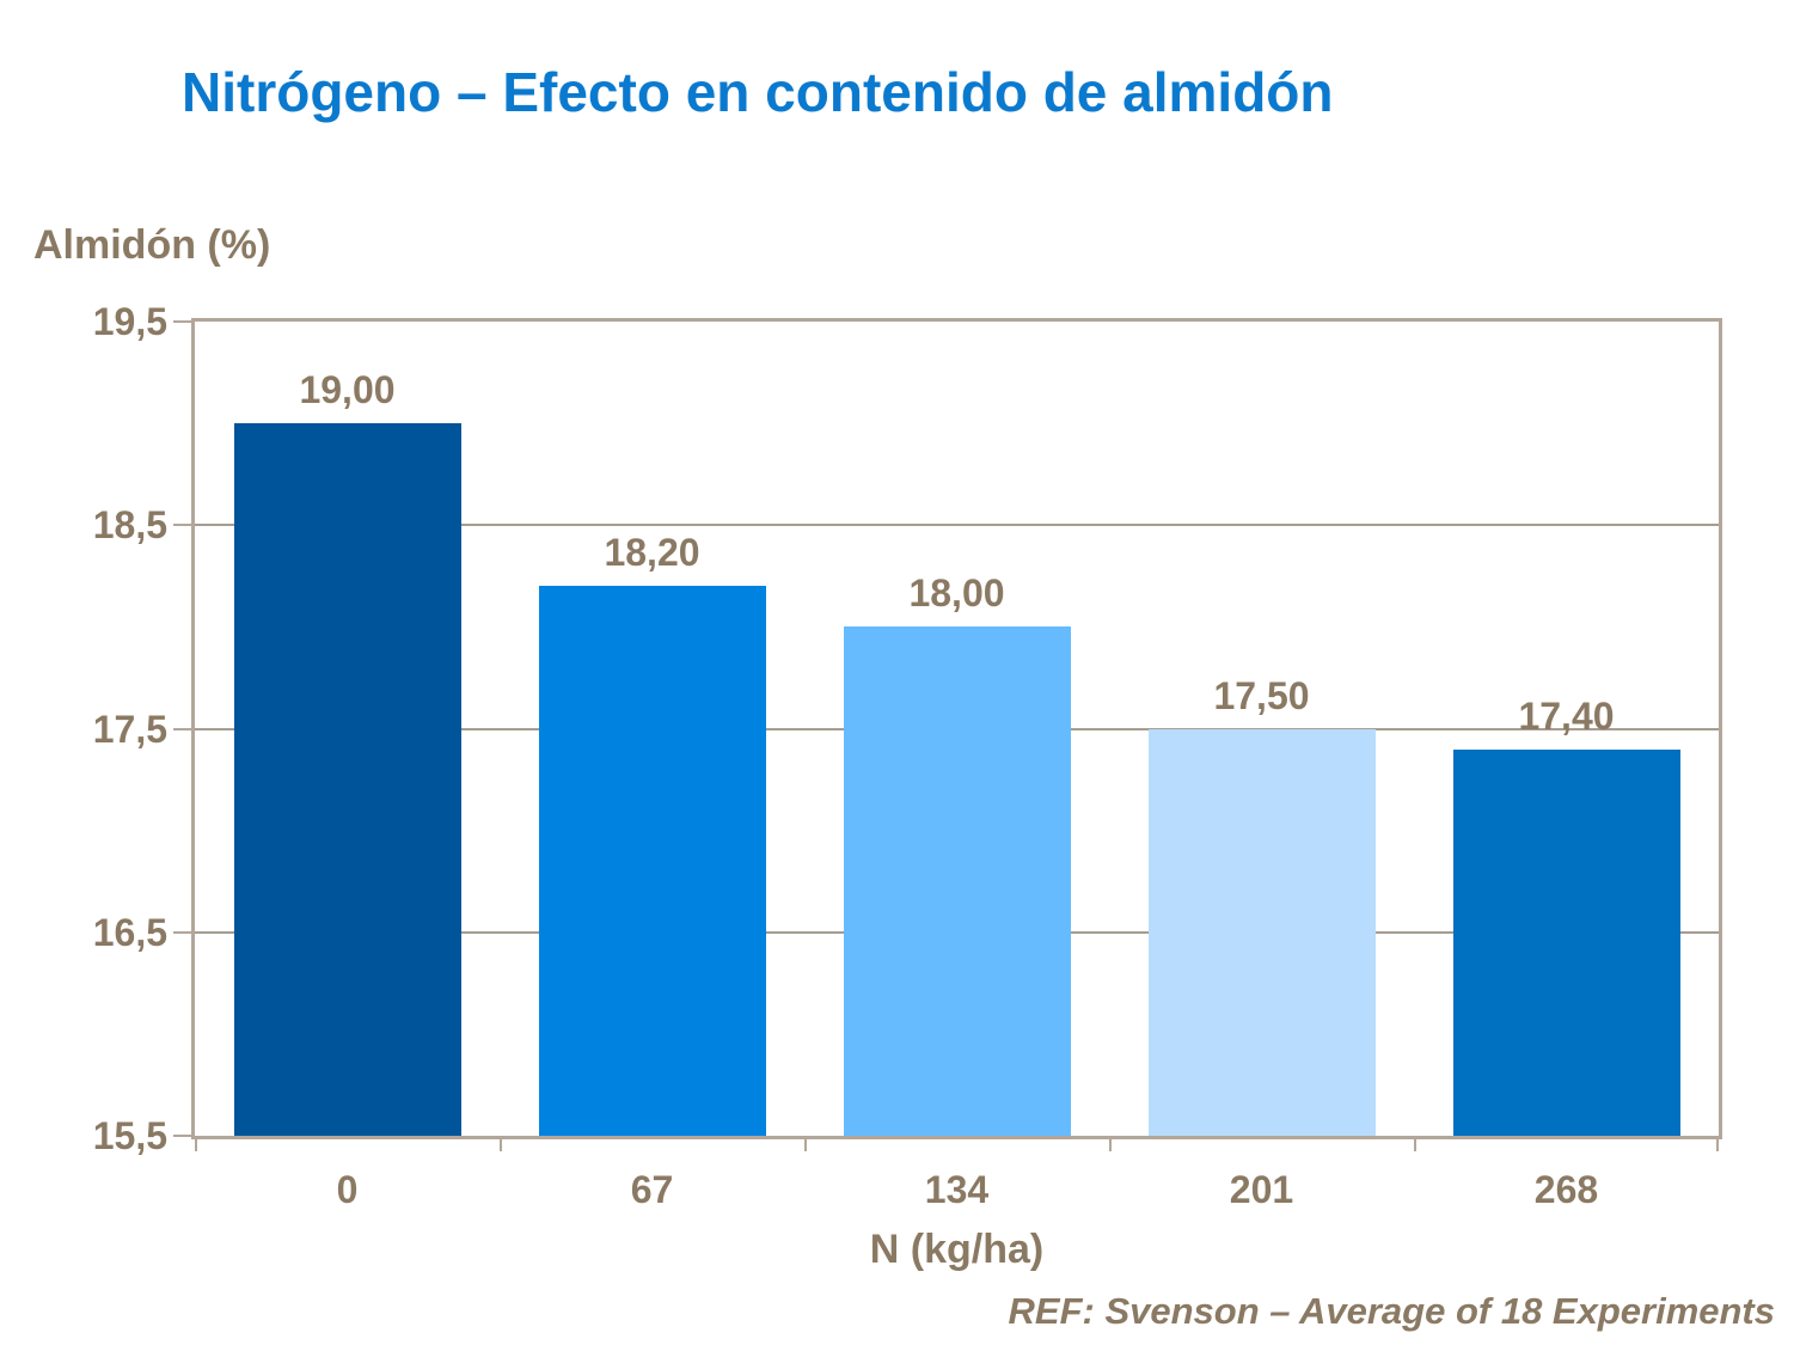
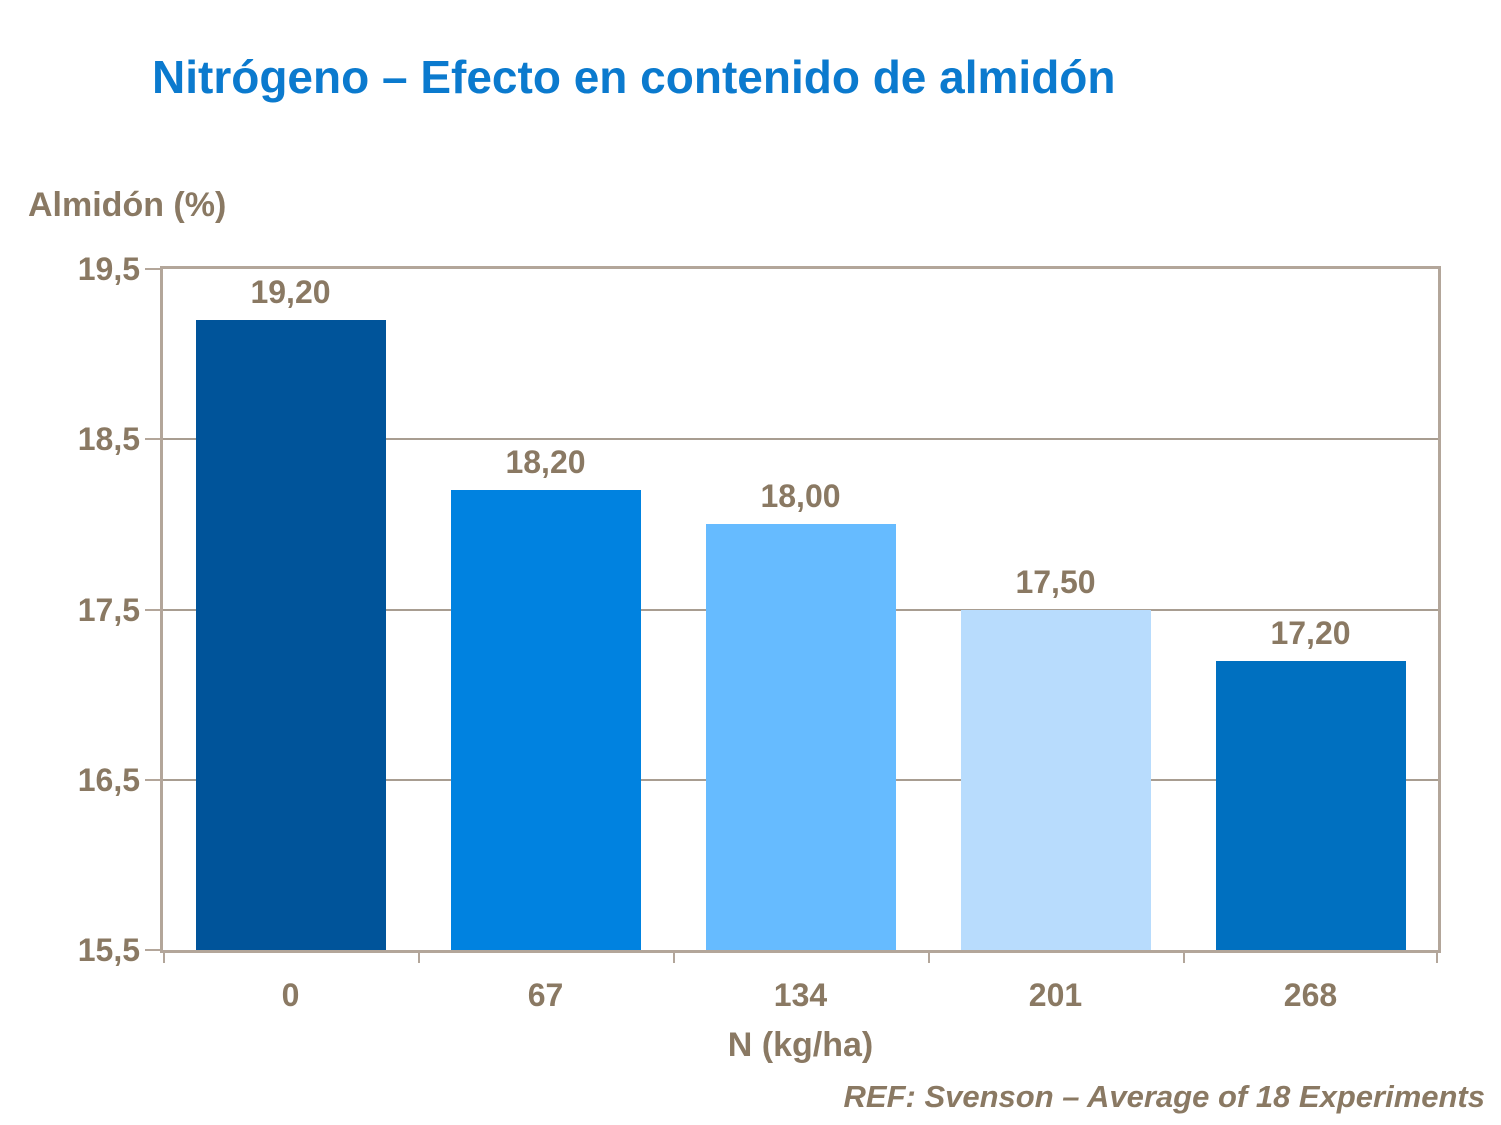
0: 19,00 -> 19,20
268: 17,40 -> 17,20
